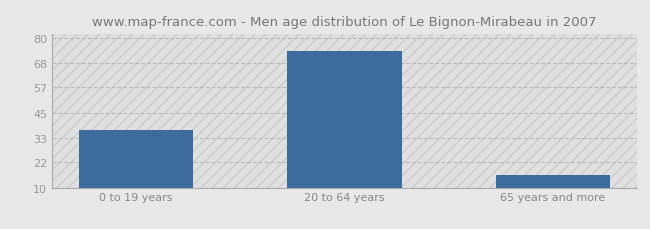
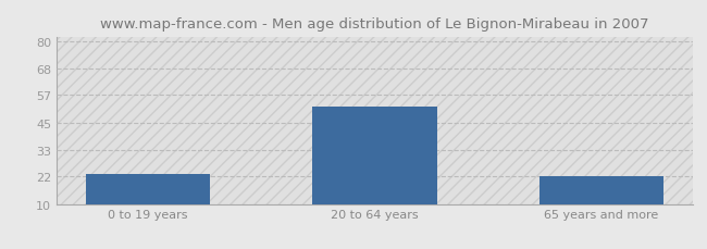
0 to 19 years: 37 -> 23
20 to 64 years: 74 -> 52
65 years and more: 16 -> 22
